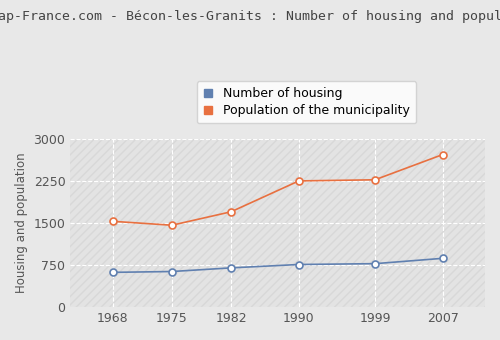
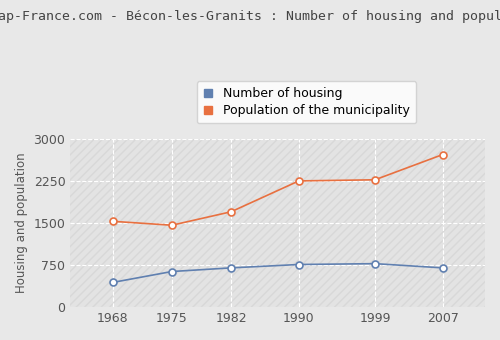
Number of housing/1968: 620 -> 440
Number of housing/2007: 870 -> 700
